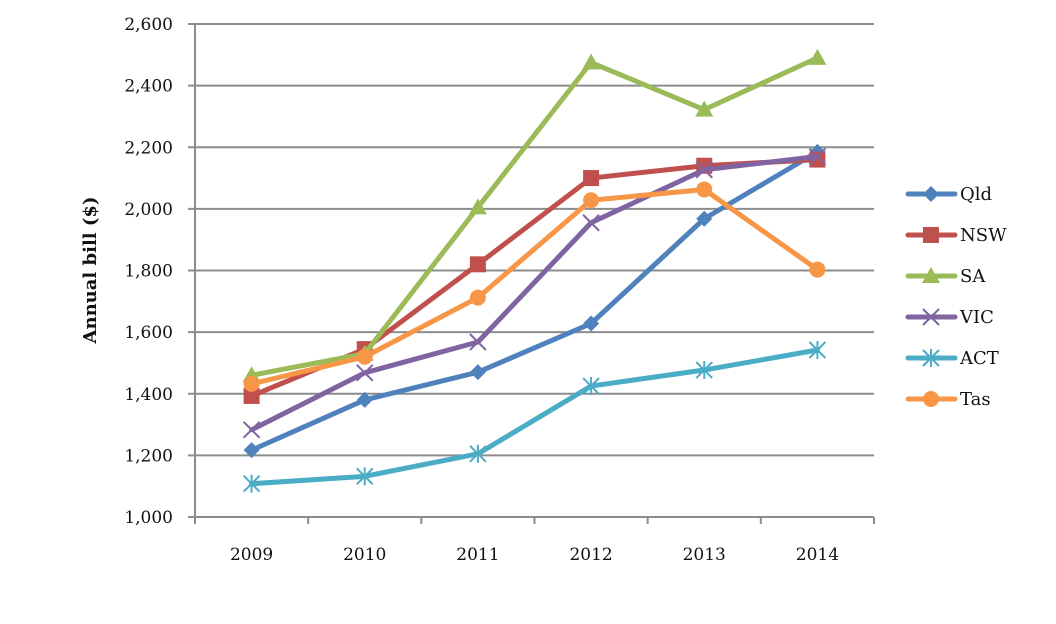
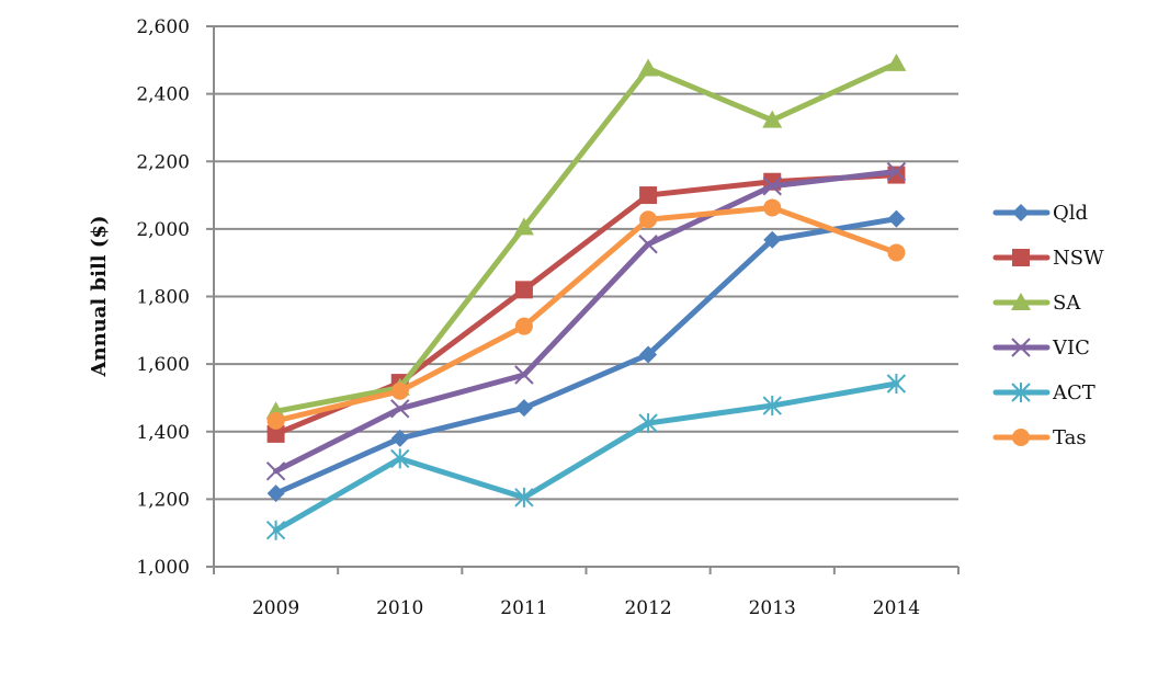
ACT/2010: 1130 -> 1320
Qld/2014: 2180 -> 2030
Tas/2014: 1800 -> 1930
